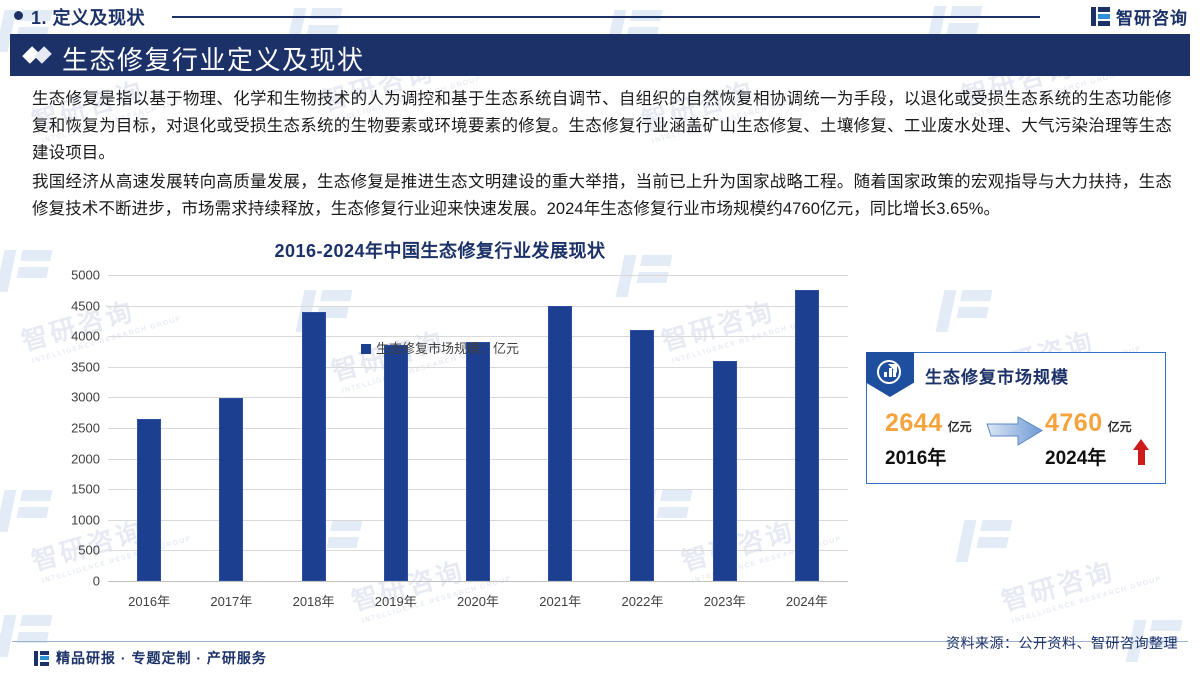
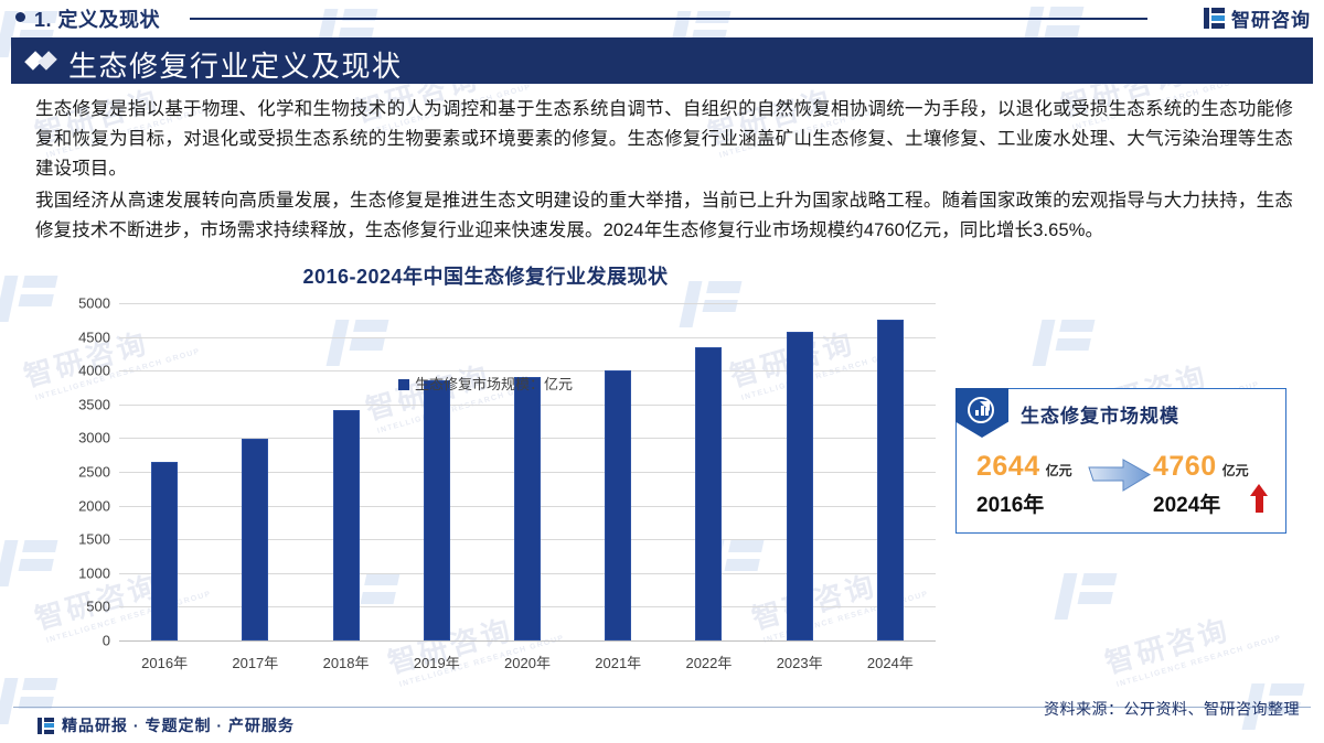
2018年: 4400 -> 3400
2021年: 4500 -> 4000
2022年: 4100 -> 4300
2023年: 3600 -> 4600
